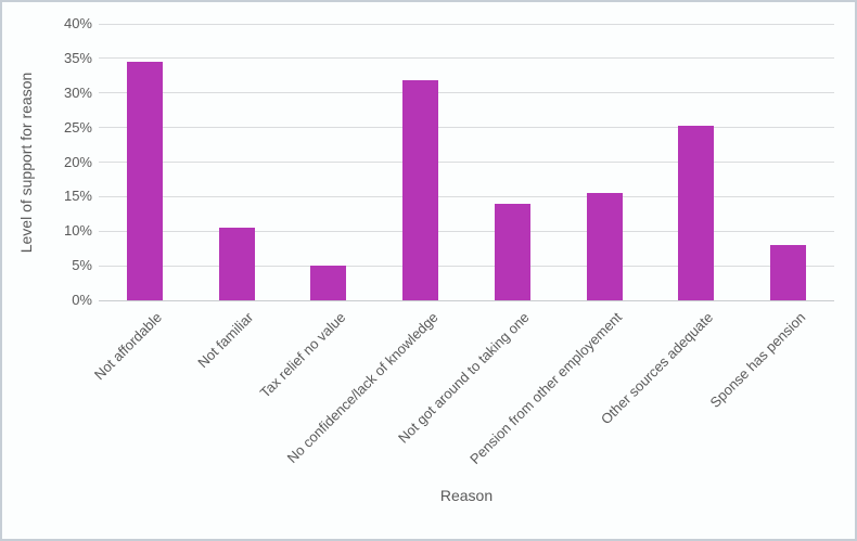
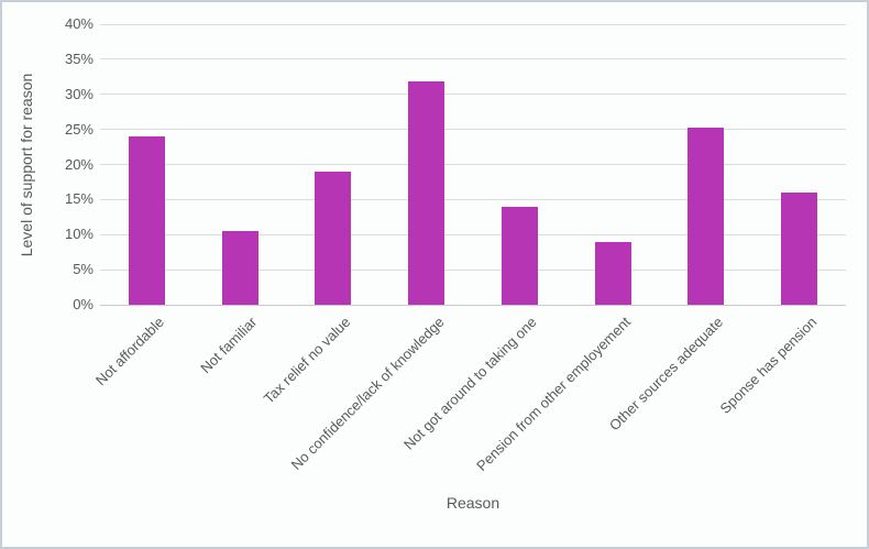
Not affordable: 34% -> 24%
Tax relief no value: 5% -> 19%
Pension from other employement: 16% -> 9%
Sponse has pension: 8% -> 16%
